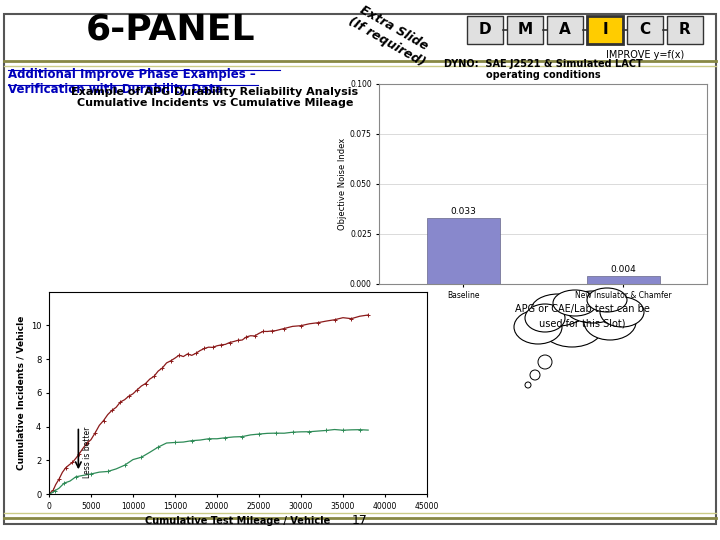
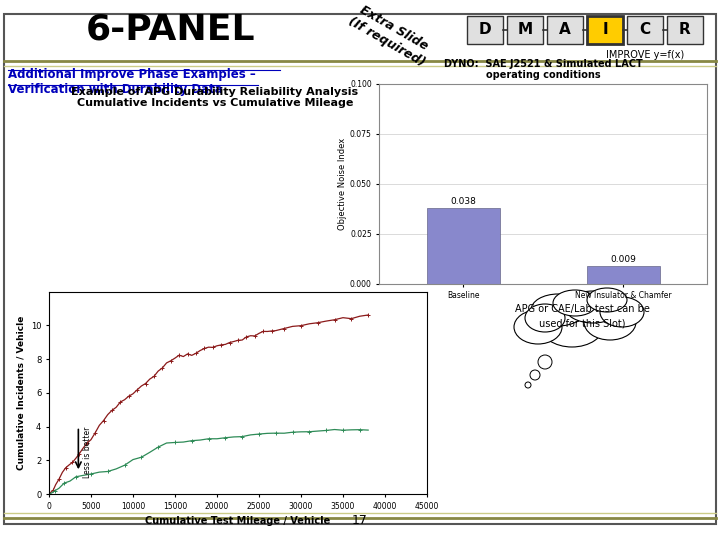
DYNO: SAE J2521 & Simulated LACT operating conditions/Baseline: 0.033 -> 0.038
DYNO: SAE J2521 & Simulated LACT operating conditions/New Insulator & Chamfer: 0.004 -> 0.009
